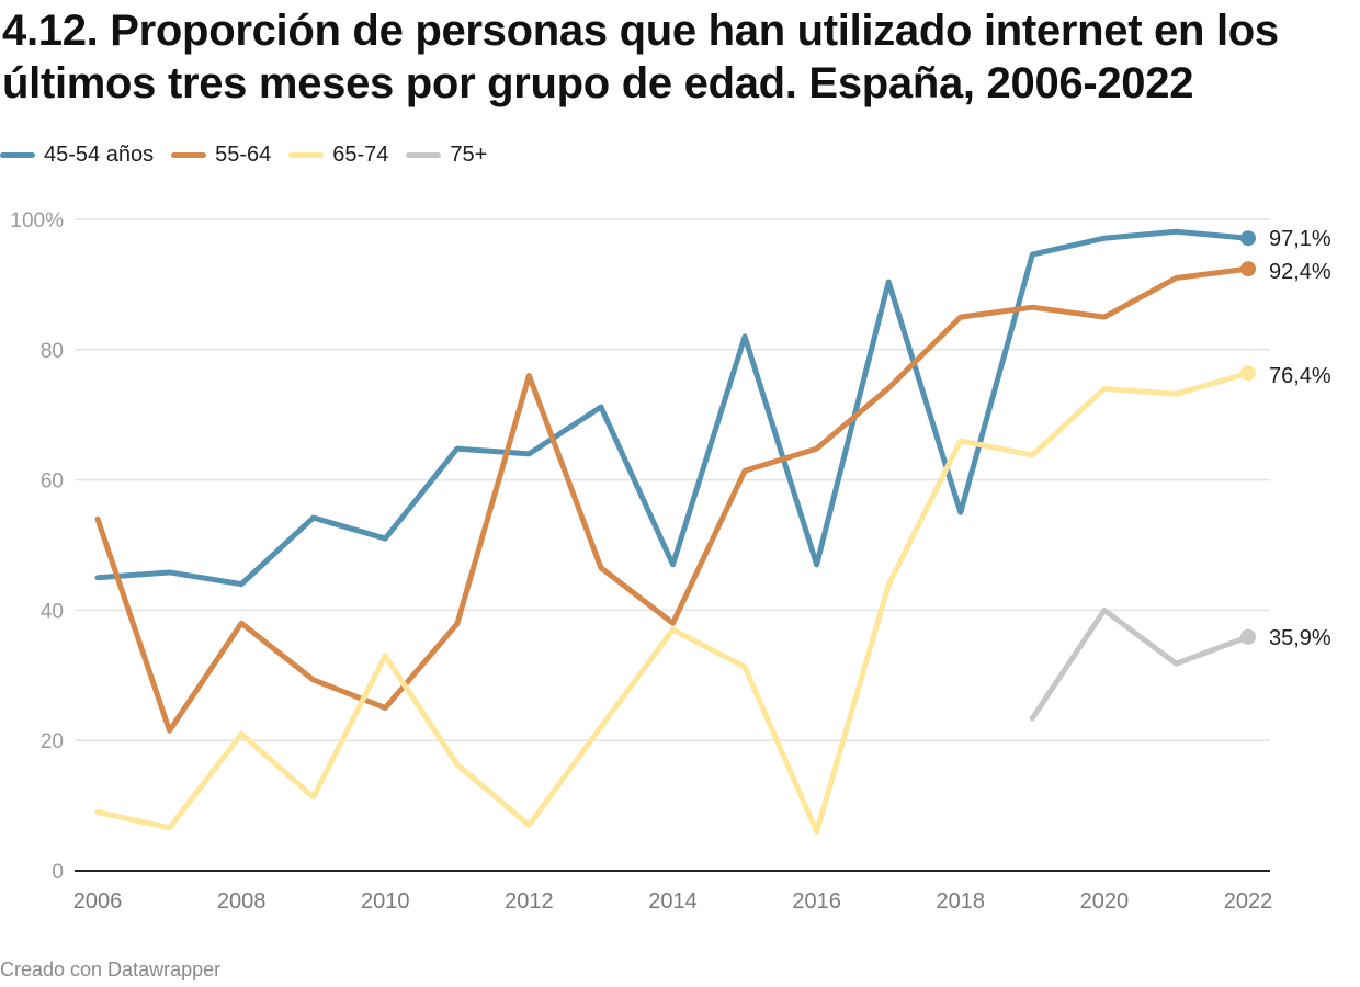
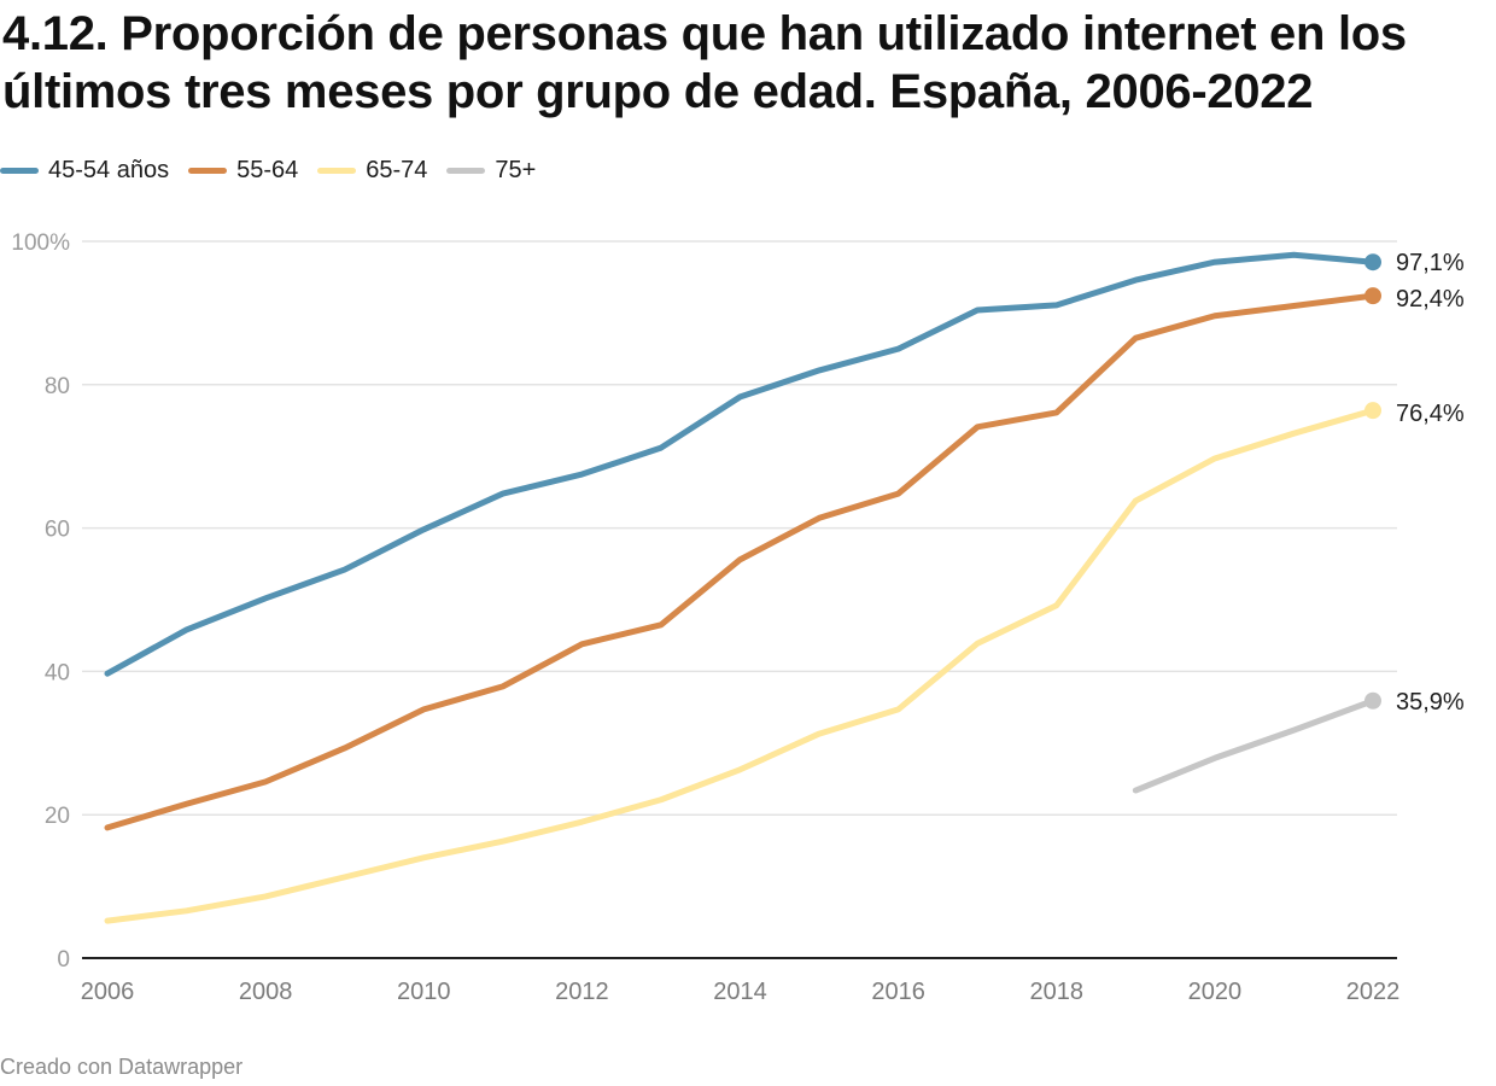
45-54 años/2006: 45% -> 40%
55-64/2006: 54% -> 18%
65-74/2006: 9% -> 5%
45-54 años/2008: 44% -> 50%
55-64/2008: 38% -> 25%
65-74/2008: 21% -> 9%
45-54 años/2010: 51% -> 60%
55-64/2010: 25% -> 35%
65-74/2010: 33% -> 14%
45-54 años/2012: 64% -> 68%
55-64/2012: 76% -> 44%
65-74/2012: 7% -> 19%
45-54 años/2014: 47% -> 78%
55-64/2014: 38% -> 56%
65-74/2014: 37% -> 26%
45-54 años/2016: 47% -> 85%
65-74/2016: 6% -> 35%
45-54 años/2018: 55% -> 91%
55-64/2018: 85% -> 76%
65-74/2018: 66% -> 49%
55-64/2020: 85% -> 90%
65-74/2020: 74% -> 70%
75+/2020: 40% -> 28%
